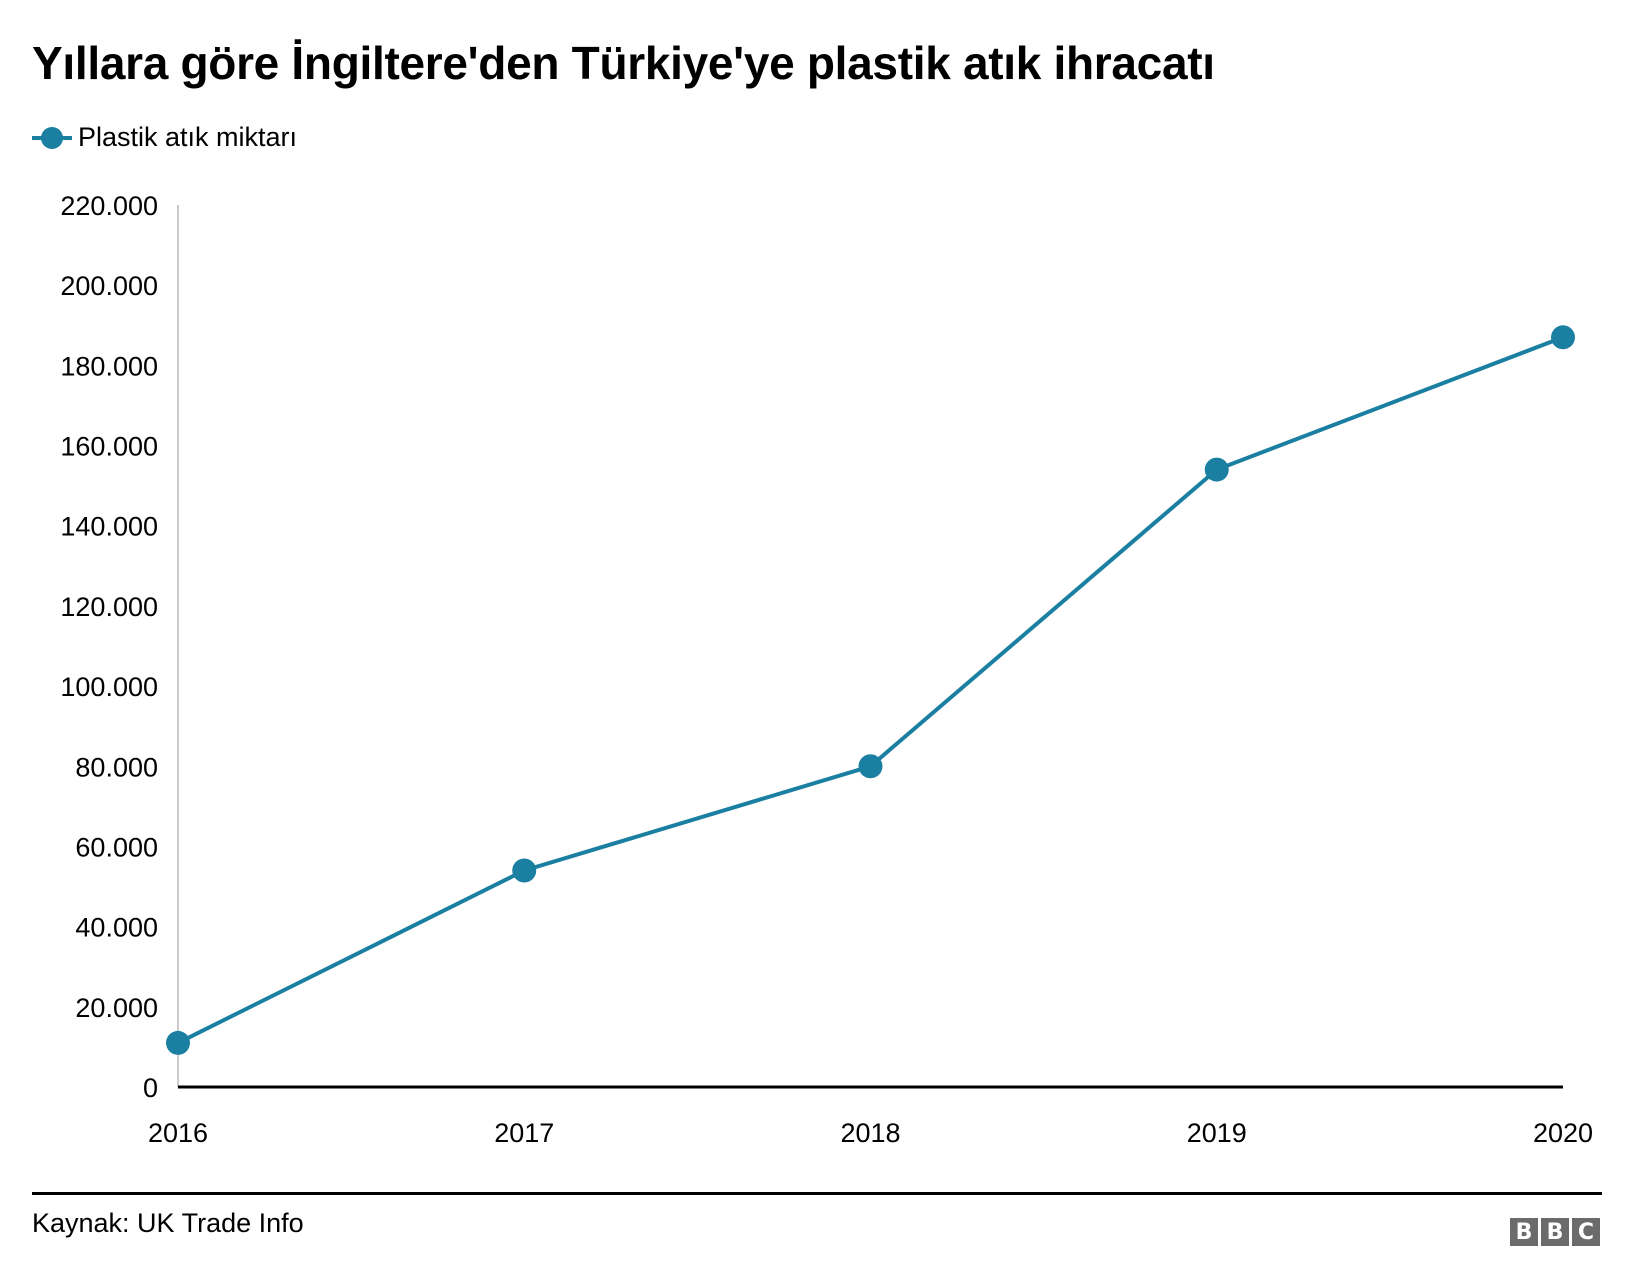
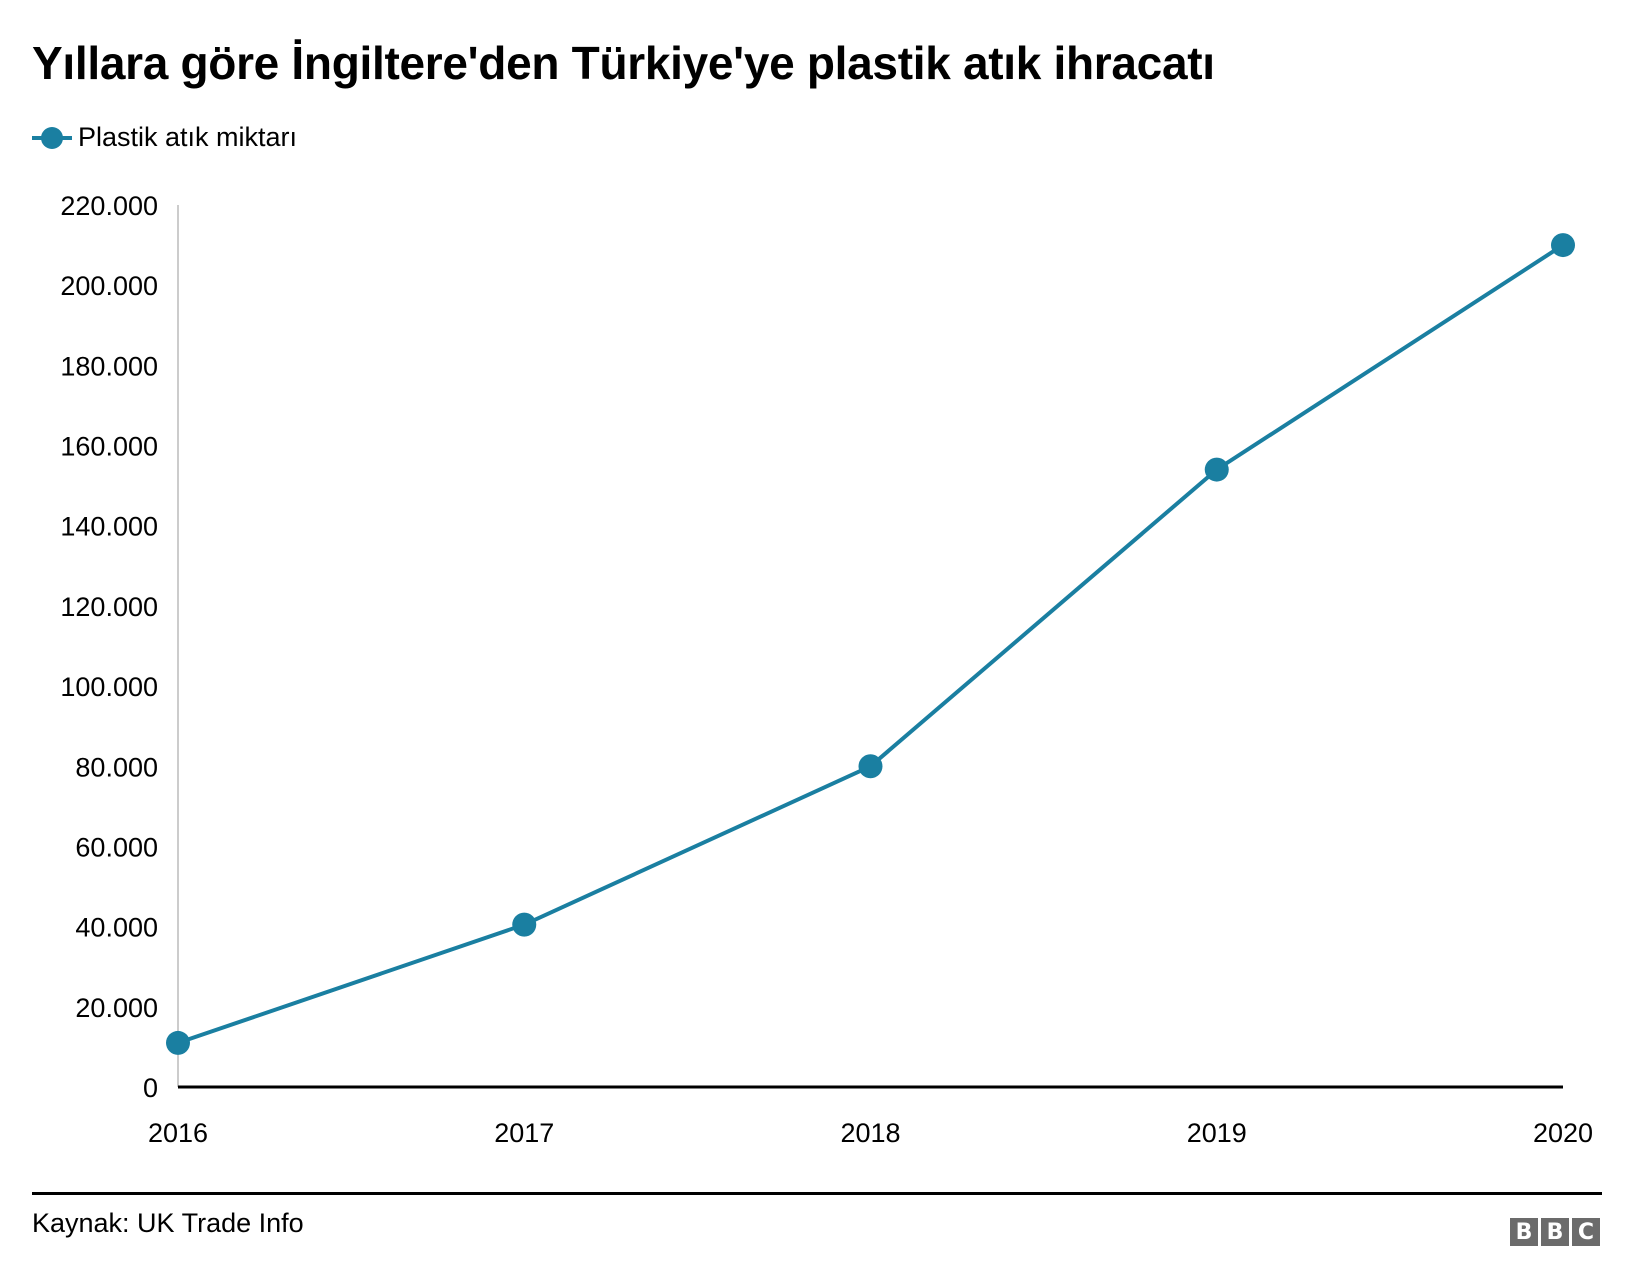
2017: 54000 -> 40000
2020: 187000 -> 210000
